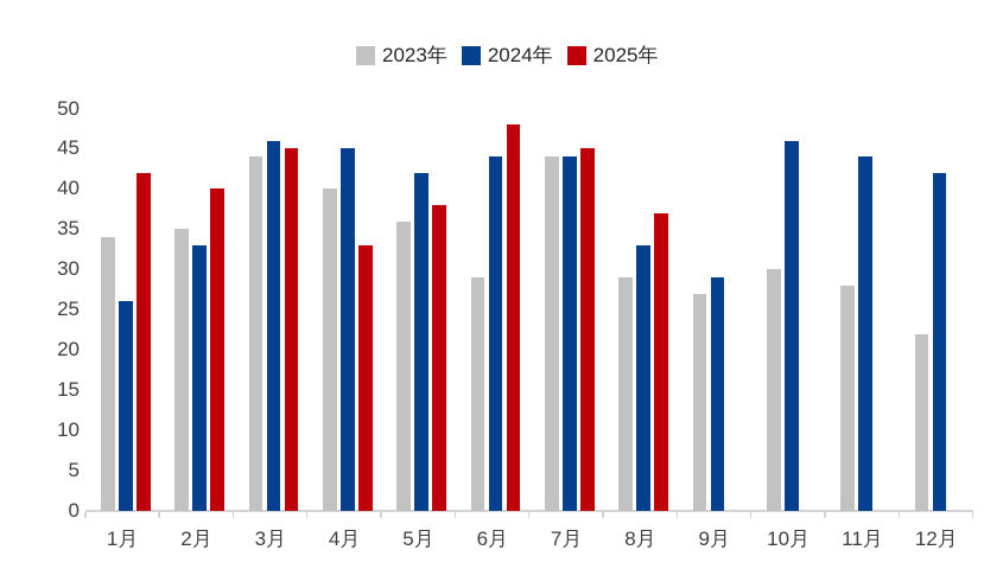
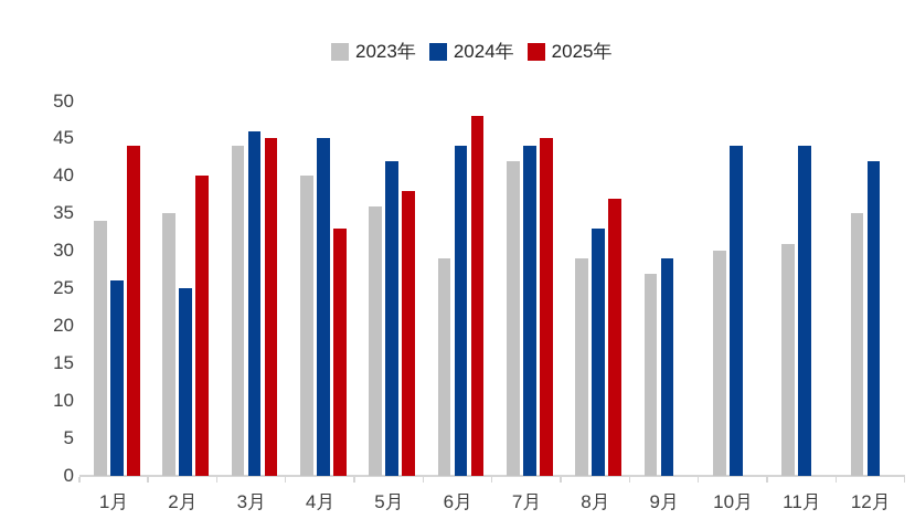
2025年/1月: 42 -> 44
2024年/2月: 33 -> 25
2023年/7月: 44 -> 42
2024年/10月: 46 -> 44
2023年/11月: 28 -> 31
2023年/12月: 22 -> 35
